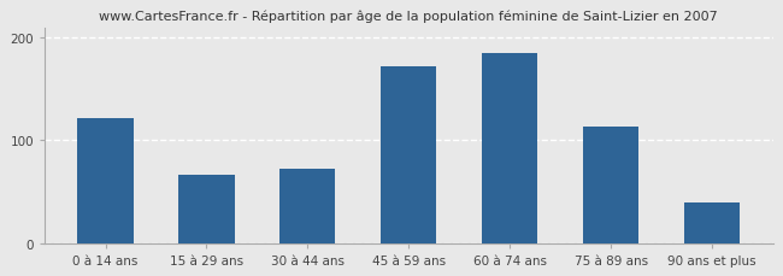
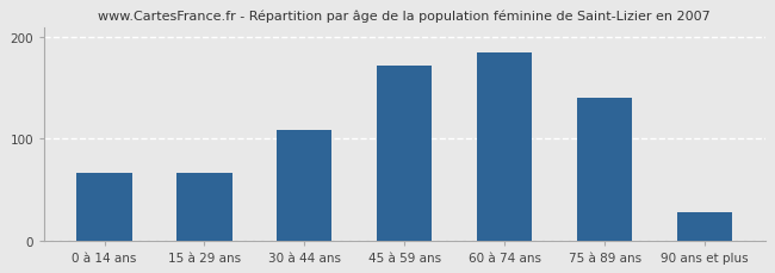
0 à 14 ans: 122 -> 67
30 à 44 ans: 72 -> 109
75 à 89 ans: 114 -> 140
90 ans et plus: 40 -> 28
